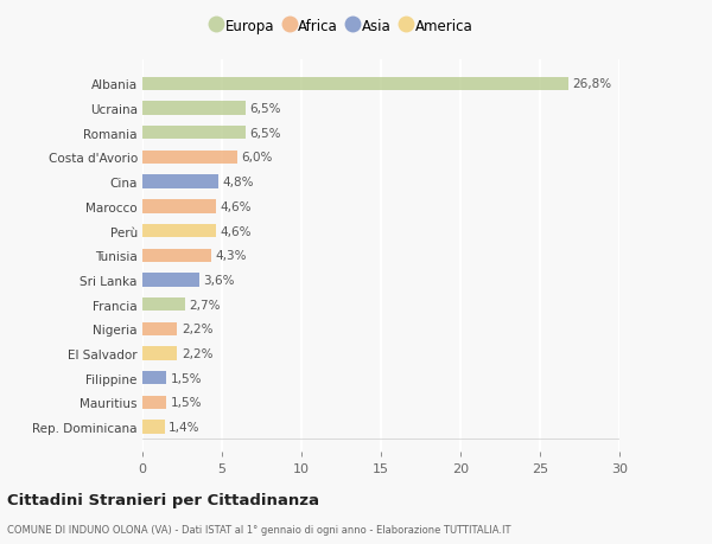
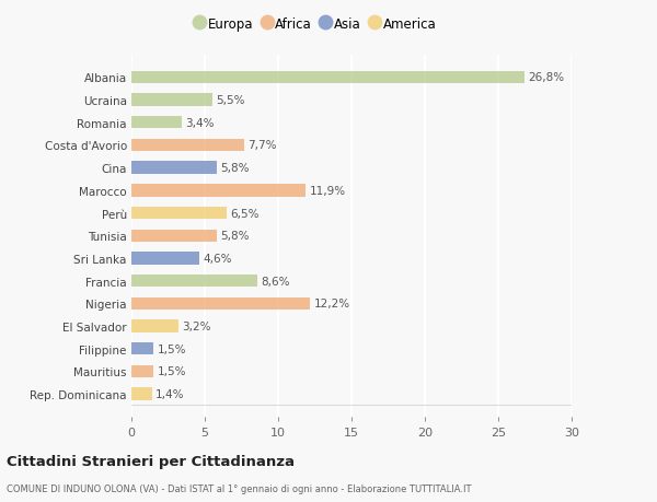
Ucraina: 6,5% -> 5,5%
Romania: 6,5% -> 3,4%
Costa d'Avorio: 6,0% -> 7,7%
Cina: 4,8% -> 5,8%
Marocco: 4,6% -> 11,9%
Perù: 4,6% -> 6,5%
Tunisia: 4,3% -> 5,8%
Sri Lanka: 3,6% -> 4,6%
Francia: 2,7% -> 8,6%
Nigeria: 2,2% -> 12,2%
El Salvador: 2,2% -> 3,2%
